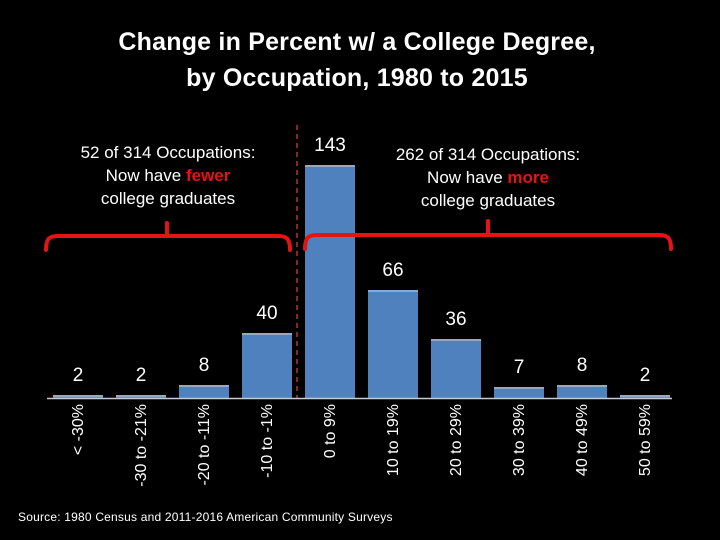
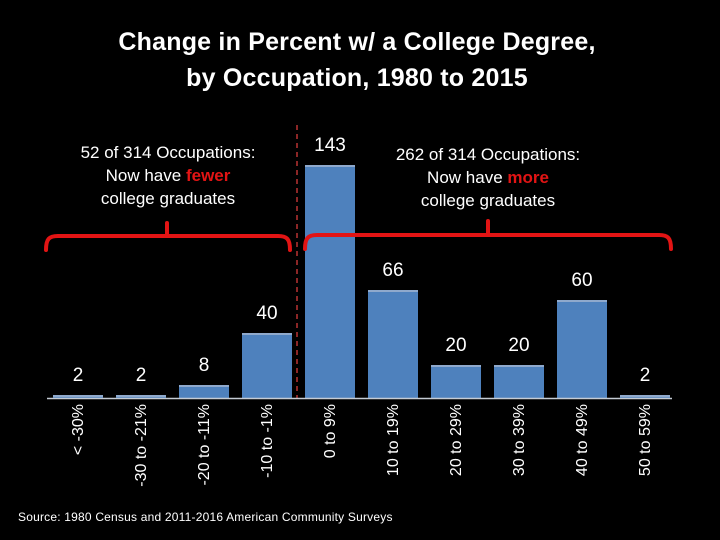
20 to 29%: 36 -> 20
30 to 39%: 7 -> 20
40 to 49%: 8 -> 60
